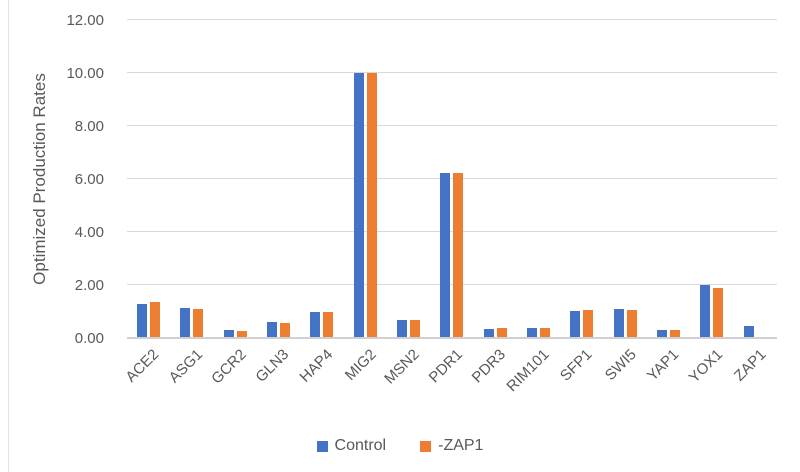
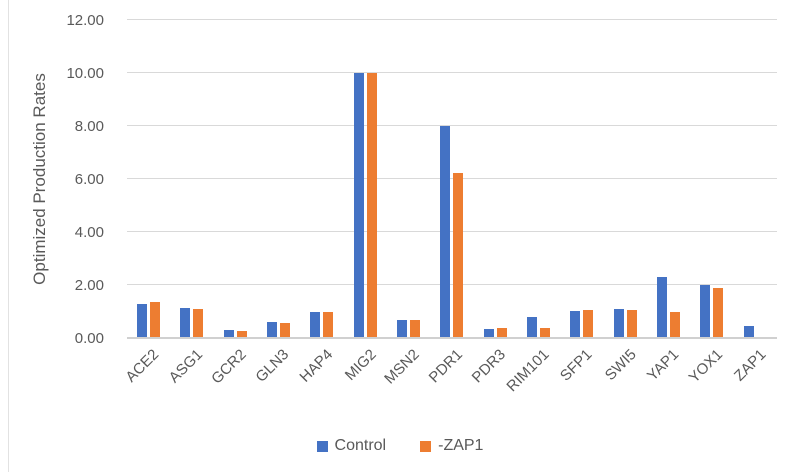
Control/PDR1: 6.2 -> 8.0
Control/RIM101: 0.4 -> 0.8
Control/YAP1: 0.3 -> 2.3
-ZAP1/YAP1: 0.3 -> 1.0
